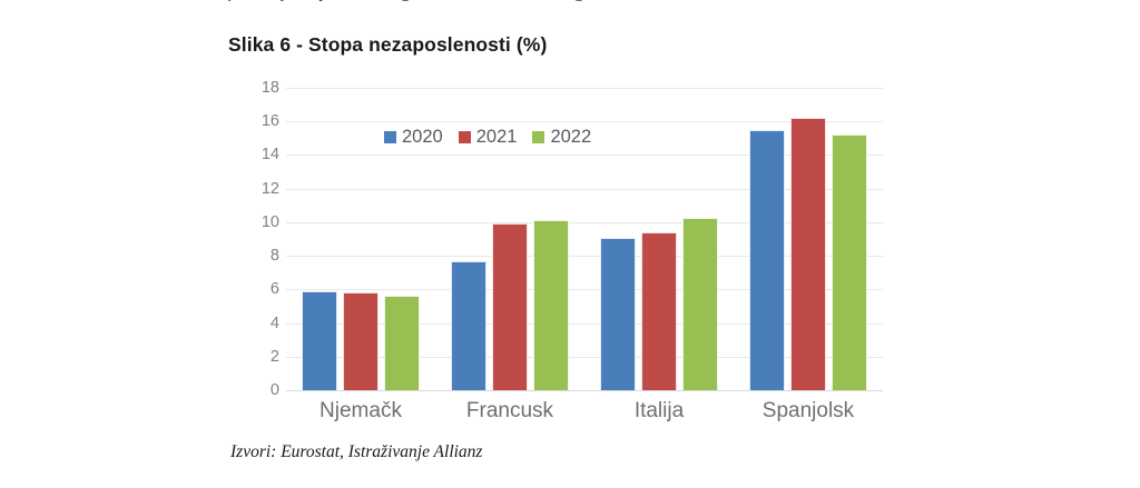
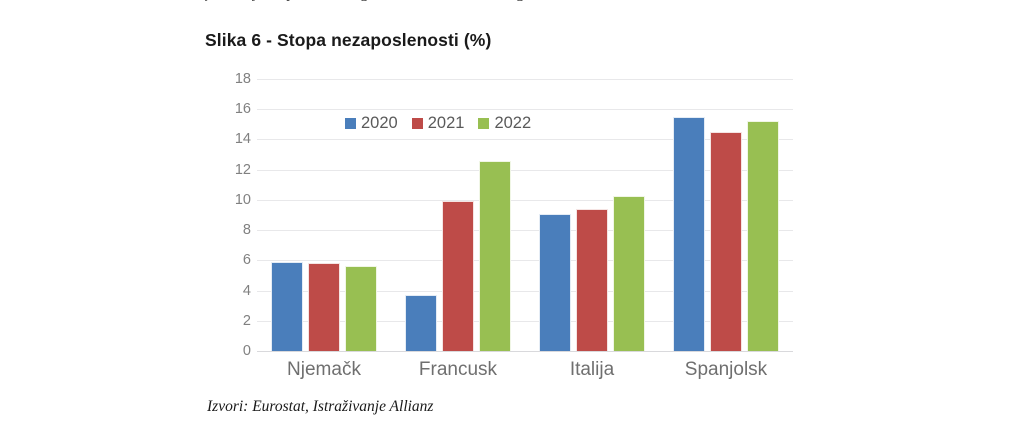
2020/Francusk: 7.7 -> 3.7
2022/Francusk: 10.1 -> 12.6
2021/Spanjolsk: 16.2 -> 14.5
